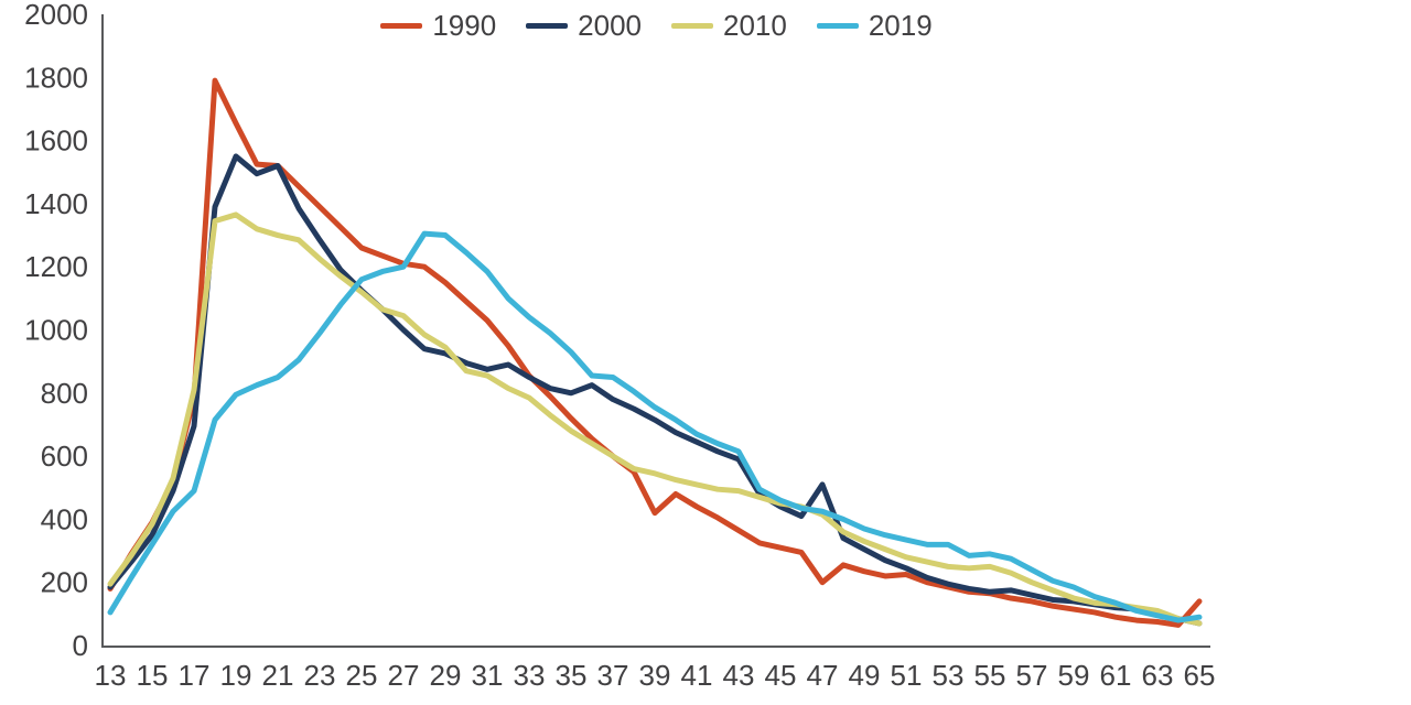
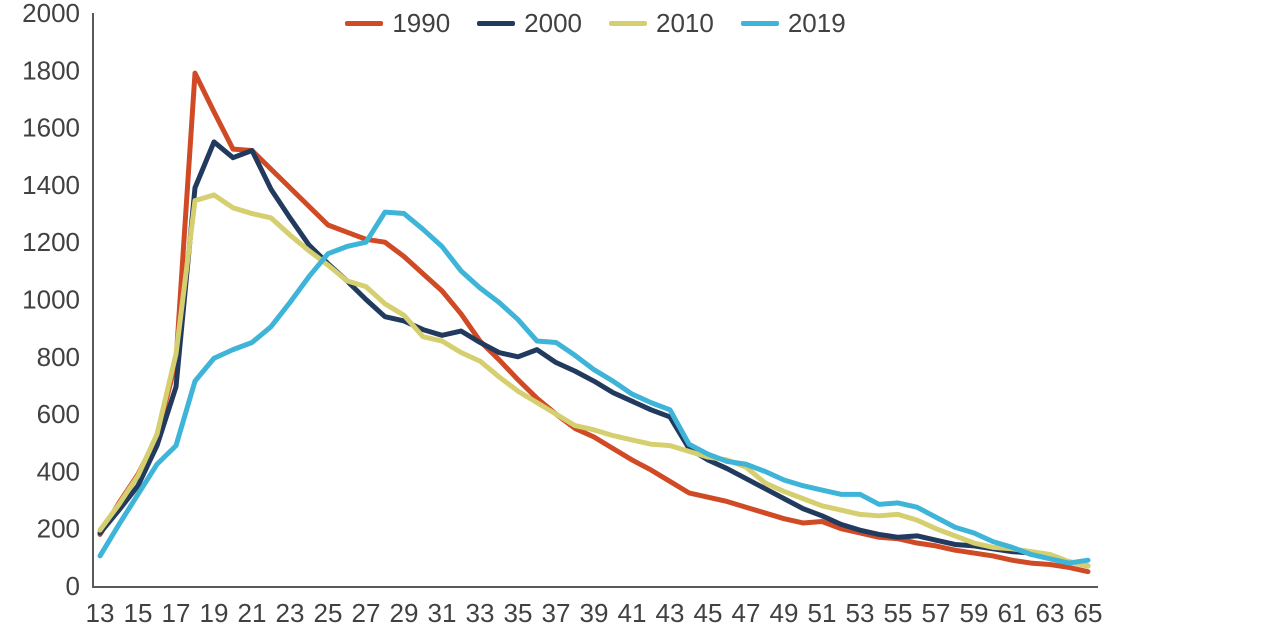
1990/39: 420 -> 520
1990/47: 200 -> 280
2000/47: 510 -> 380
1990/65: 140 -> 50
